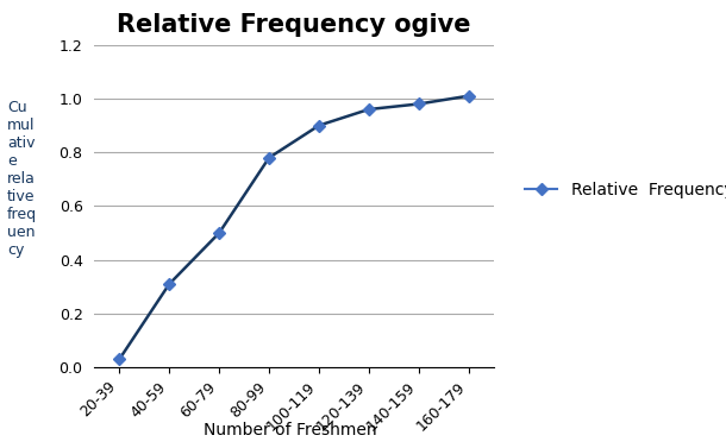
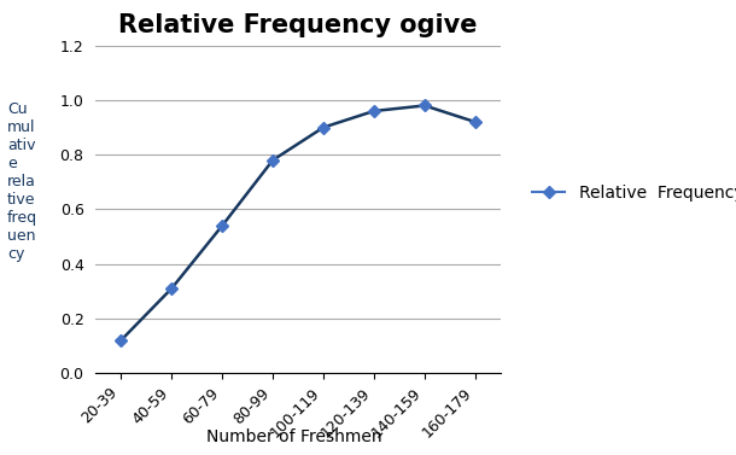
20-39: 0.03 -> 0.12
60-79: 0.50 -> 0.54
160-179: 1.01 -> 0.92
